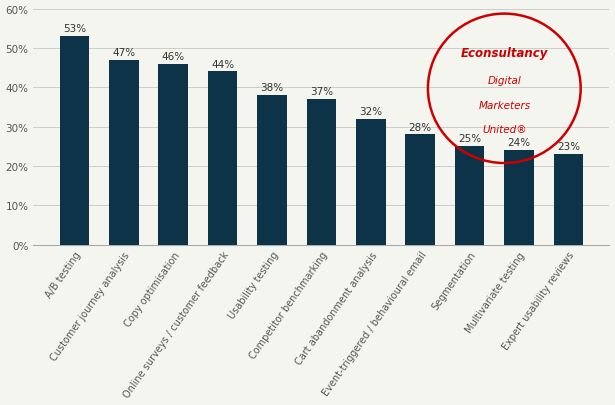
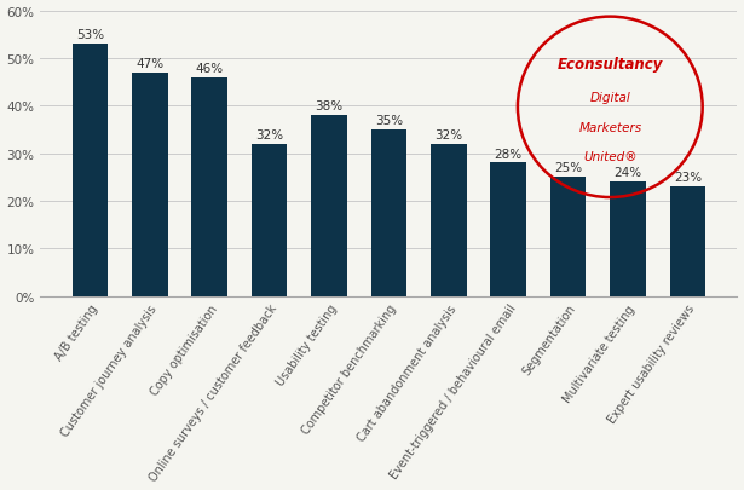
Online surveys / customer feedback: 44% -> 32%
Competitor benchmarking: 37% -> 35%
